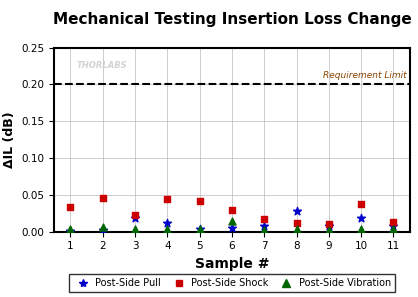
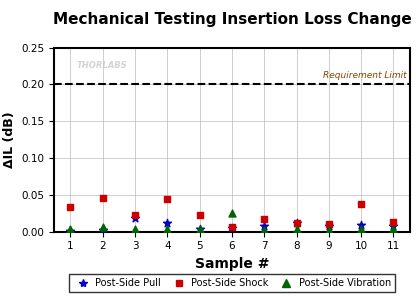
Post-Side Shock/5: 0.042 -> 0.022
Post-Side Shock/6: 0.030 -> 0.006
Post-Side Vibration/6: 0.014 -> 0.025
Post-Side Pull/8: 0.028 -> 0.012
Post-Side Pull/10: 0.018 -> 0.009
